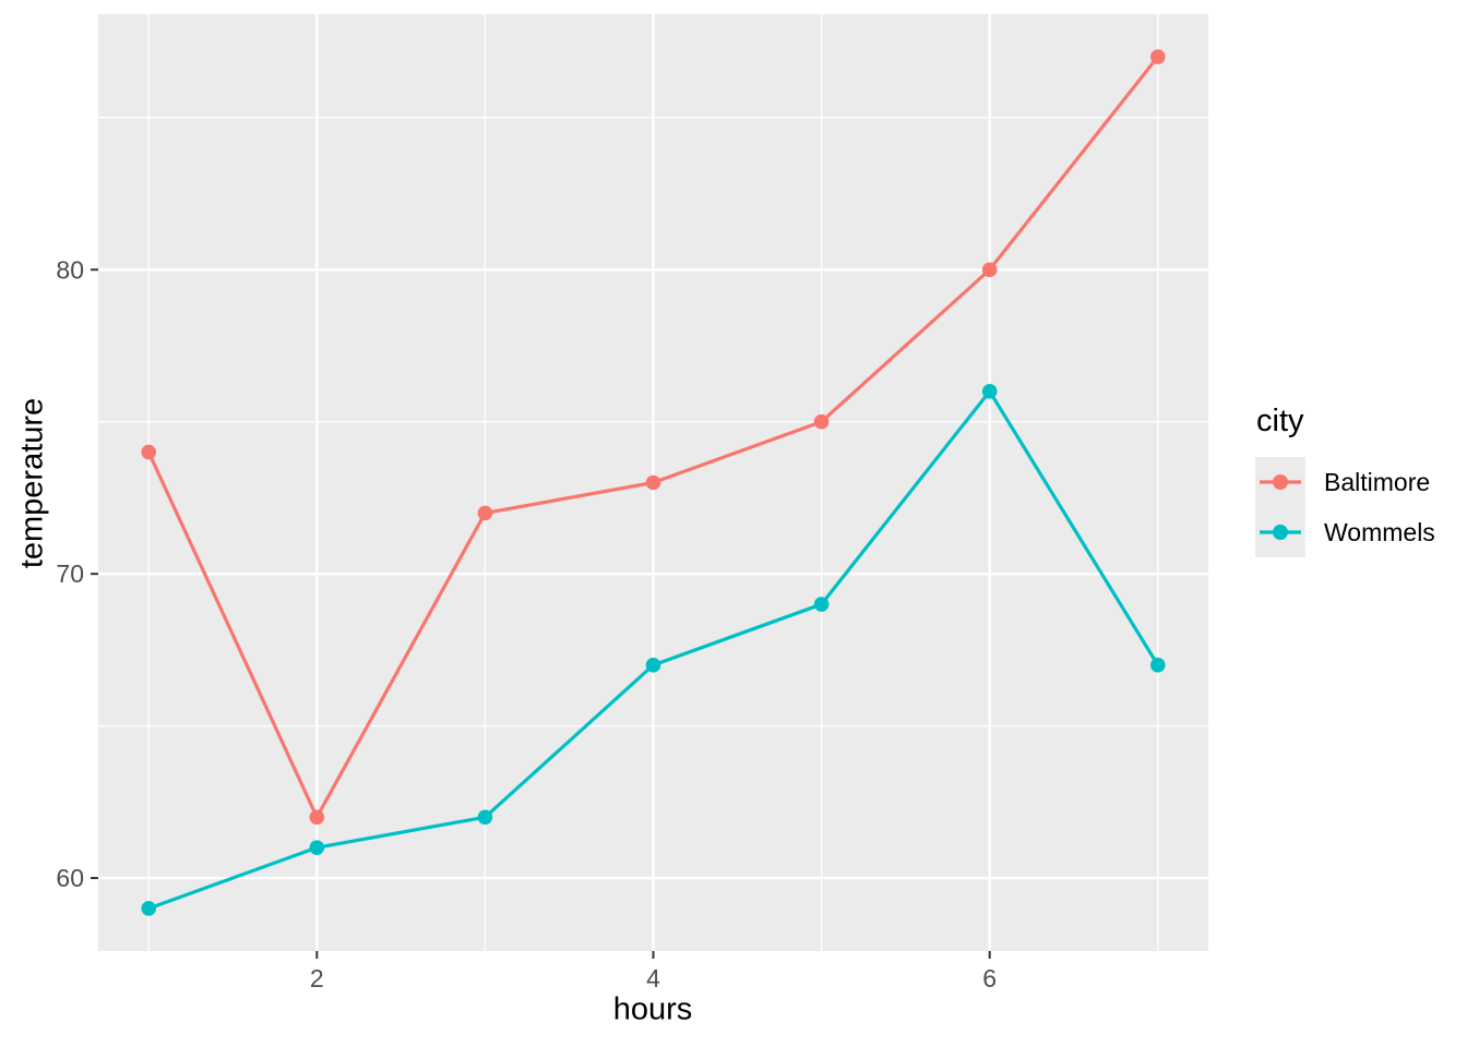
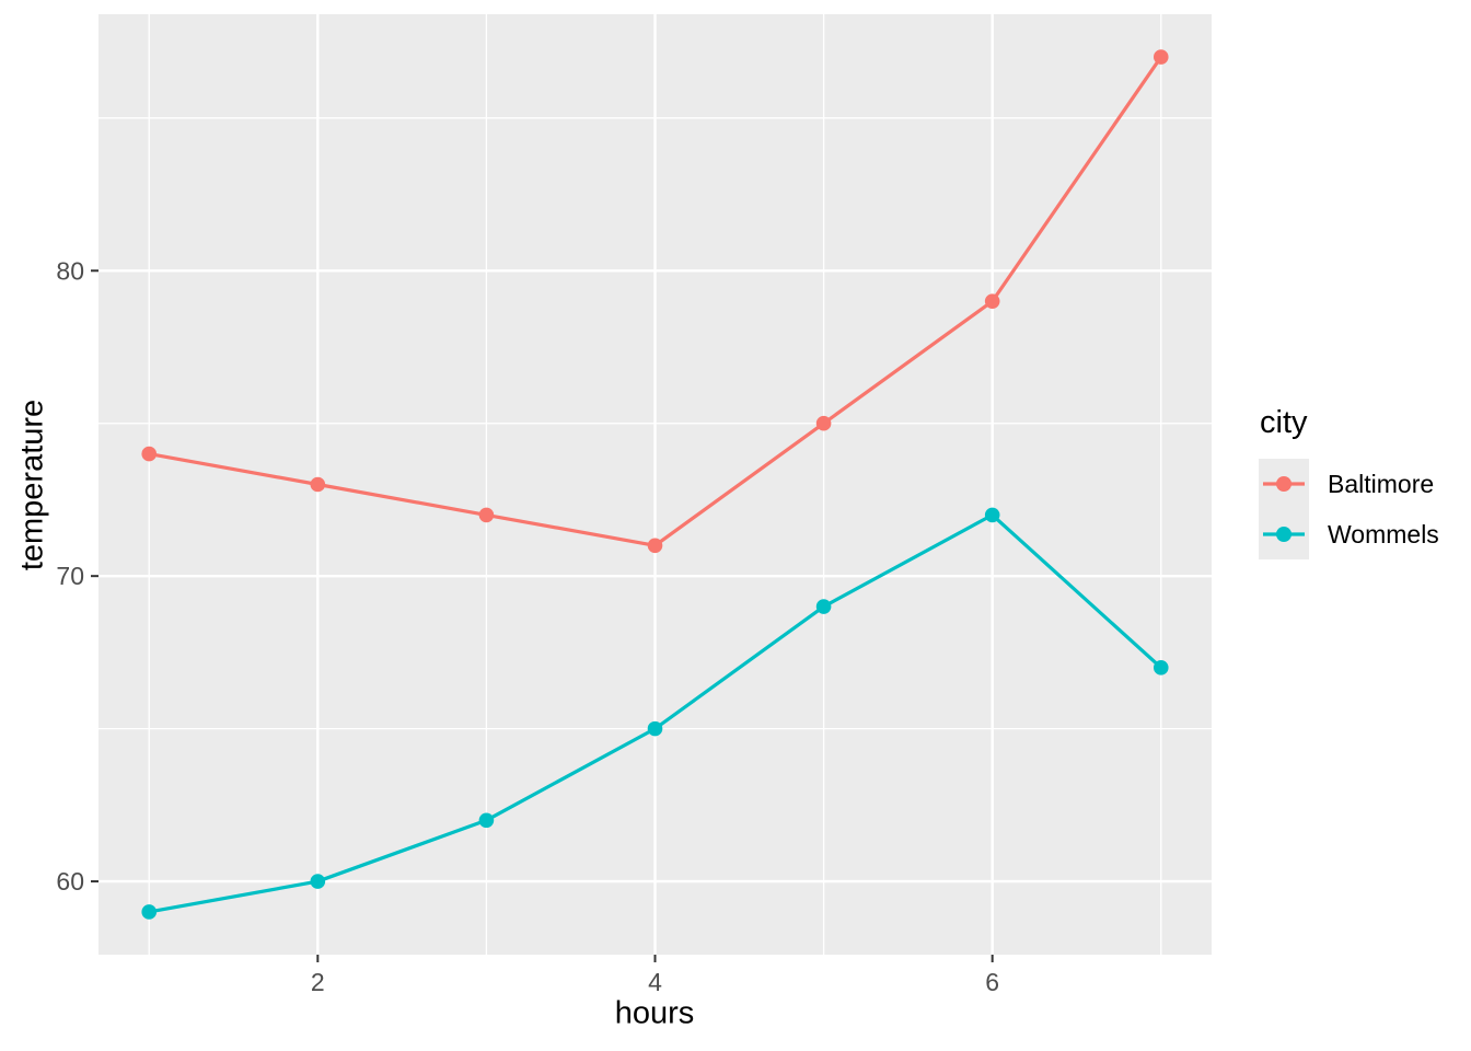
Baltimore/2: 62 -> 73
Wommels/2: 61 -> 60
Baltimore/4: 73 -> 71
Wommels/4: 67 -> 65
Baltimore/6: 80 -> 79
Wommels/6: 76 -> 72
